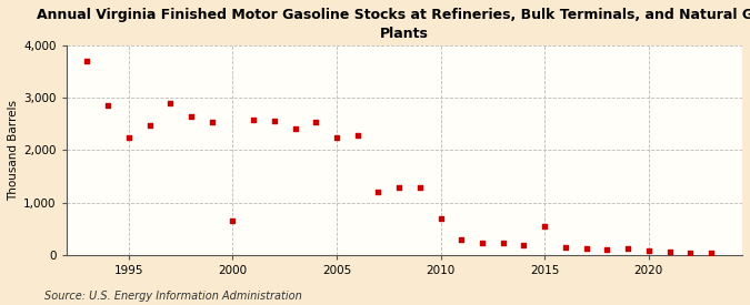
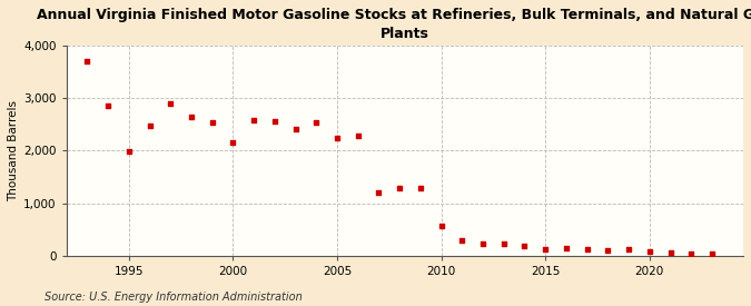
1995: 2,250 -> 1,990
2000: 650 -> 2,150
2010: 700 -> 560
2015: 550 -> 130
